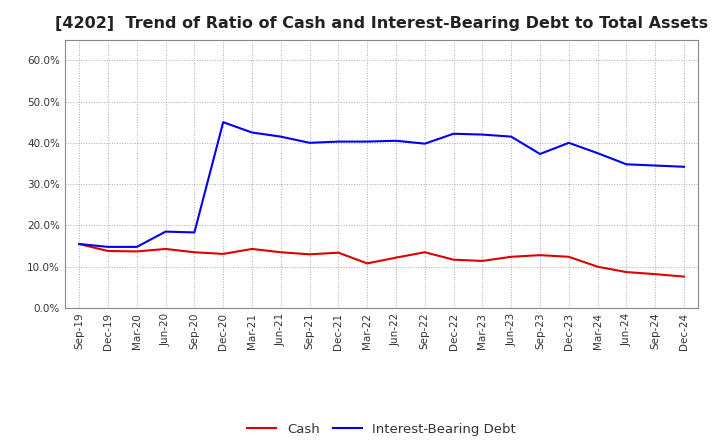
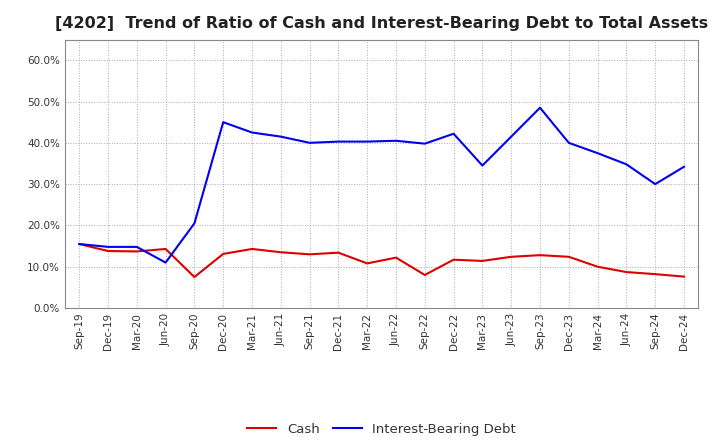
Interest-Bearing Debt/Jun-20: 18.5% -> 11.0%
Cash/Sep-20: 13.5% -> 7.5%
Interest-Bearing Debt/Sep-20: 18.3% -> 20.5%
Cash/Sep-22: 13.5% -> 8.0%
Interest-Bearing Debt/Mar-23: 42.0% -> 34.5%
Interest-Bearing Debt/Sep-23: 37.3% -> 48.5%
Interest-Bearing Debt/Sep-24: 34.5% -> 30.0%
